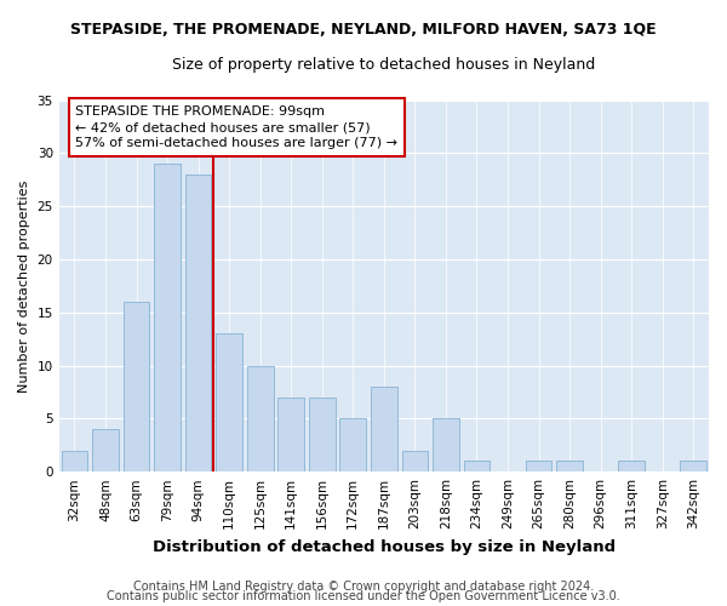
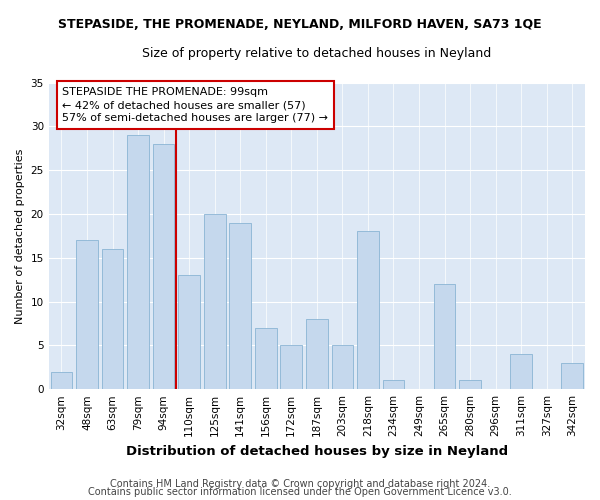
48sqm: 4 -> 17
125sqm: 10 -> 20
141sqm: 7 -> 19
203sqm: 2 -> 5
218sqm: 5 -> 18
265sqm: 1 -> 12
311sqm: 1 -> 4
342sqm: 1 -> 3
